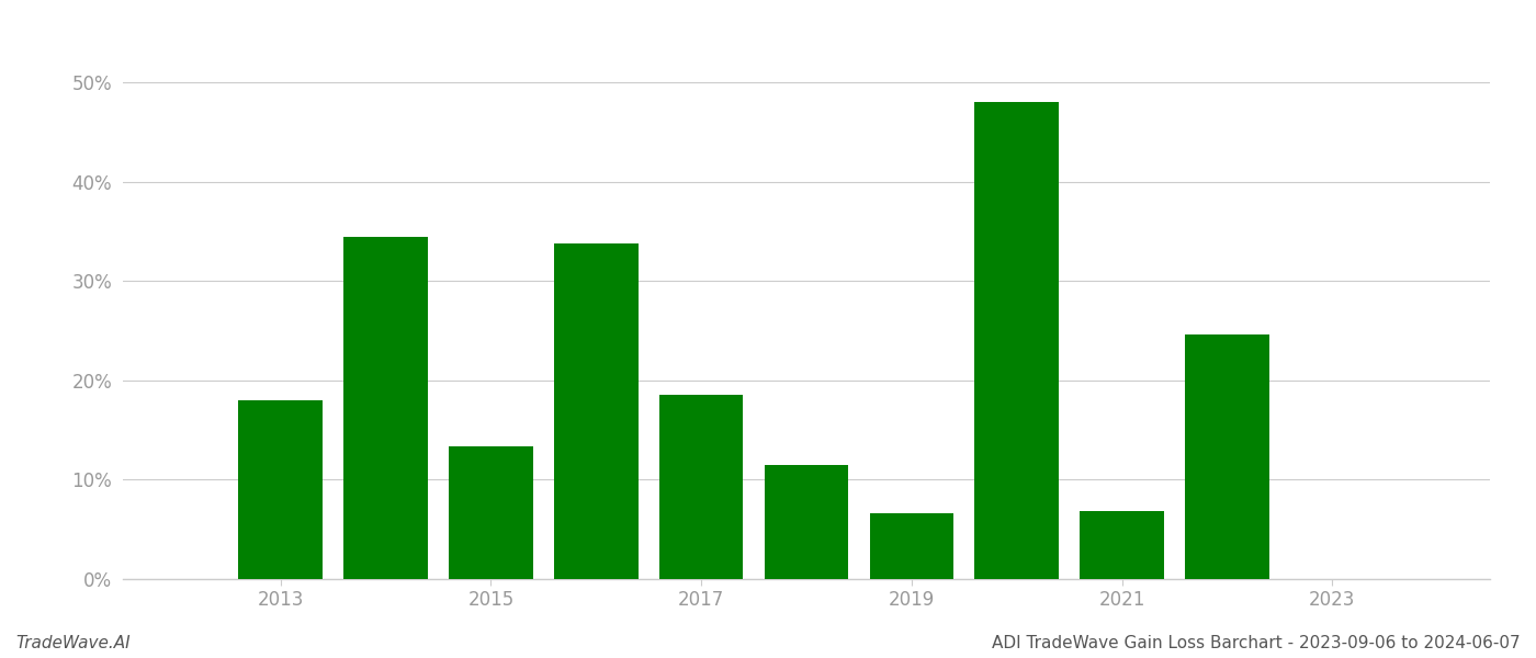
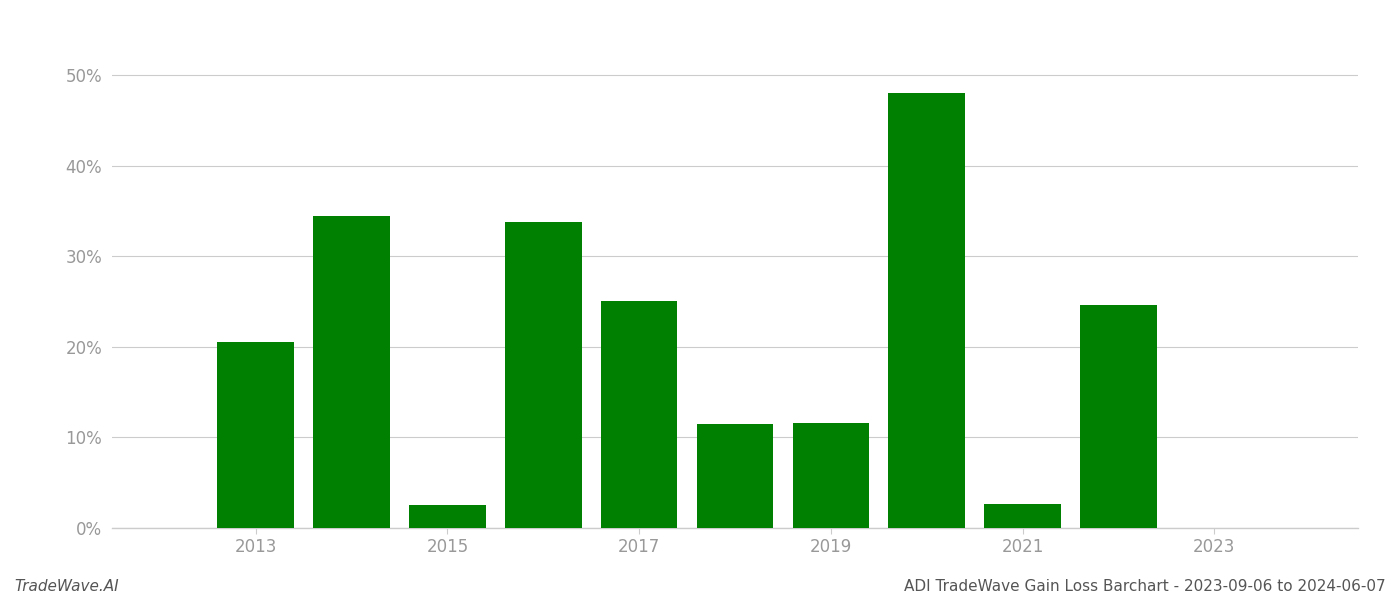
2013: 18.0% -> 20.5%
2015: 13.4% -> 2.5%
2017: 18.6% -> 25.1%
2019: 6.6% -> 11.6%
2021: 6.8% -> 2.7%
